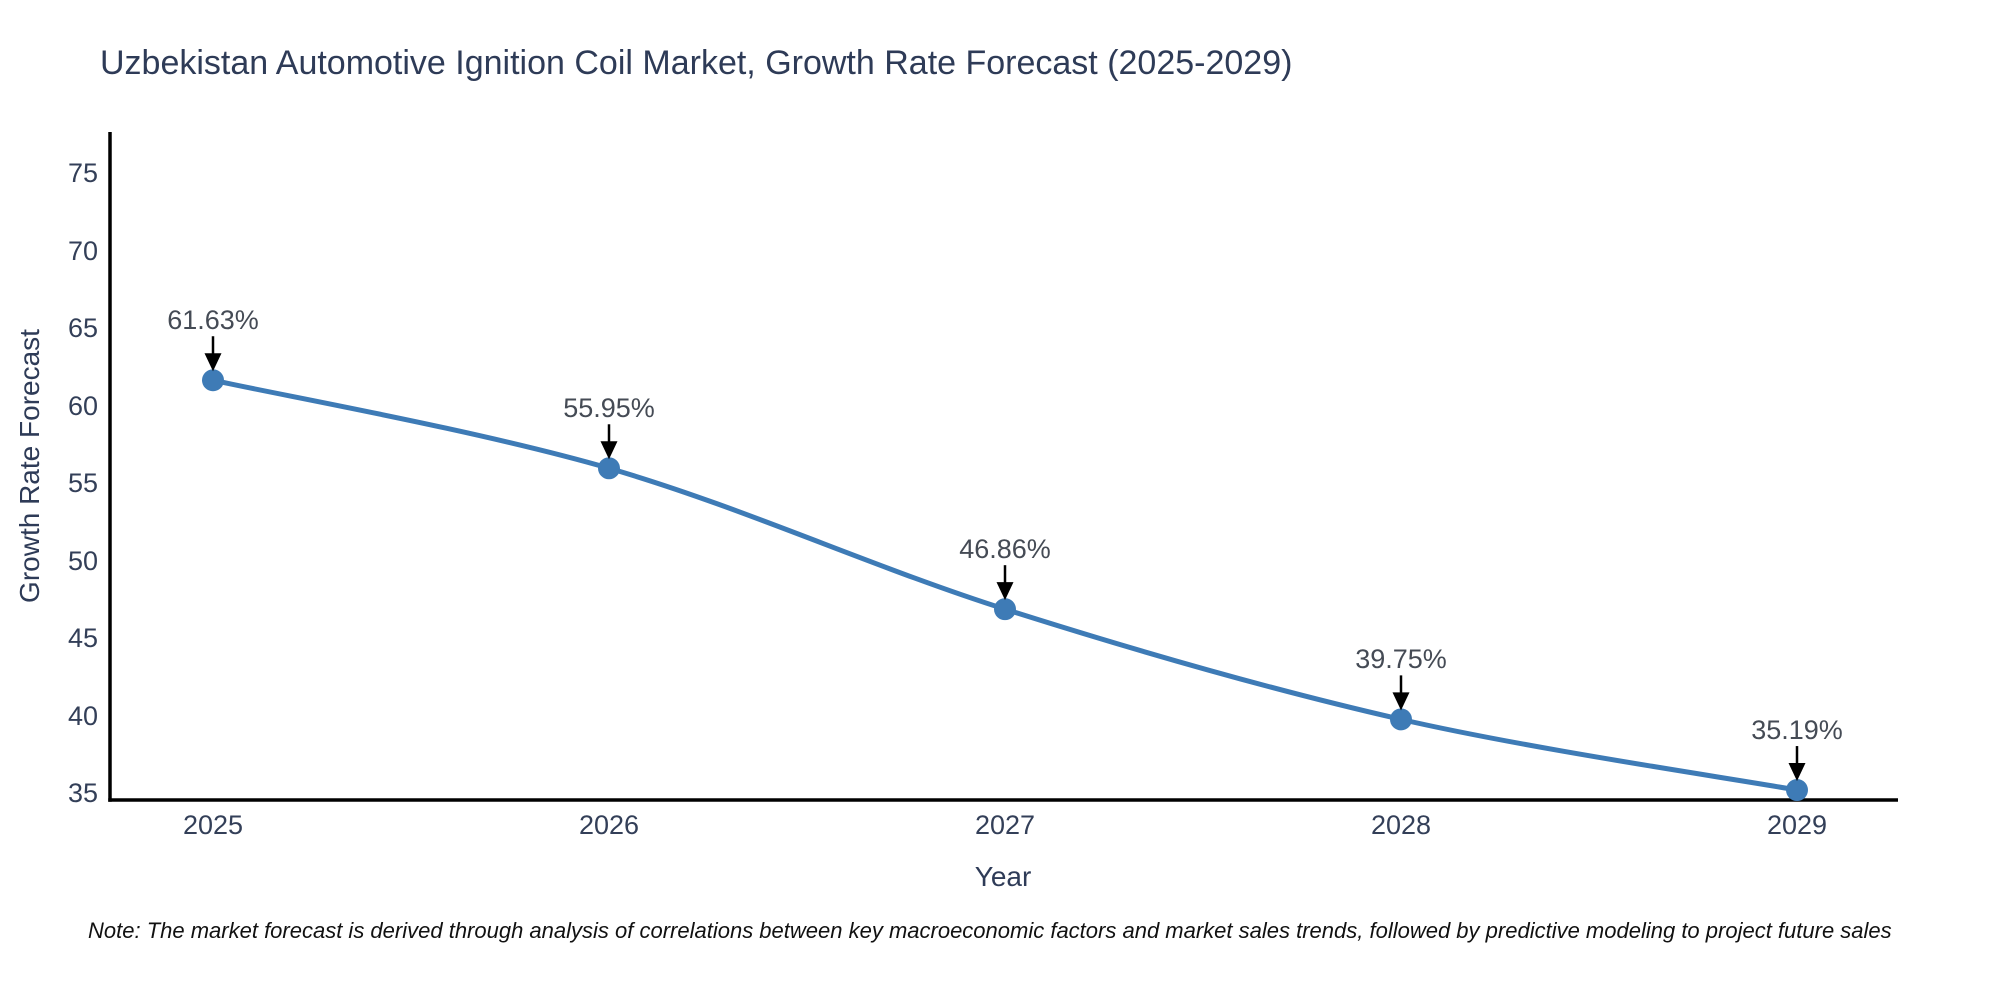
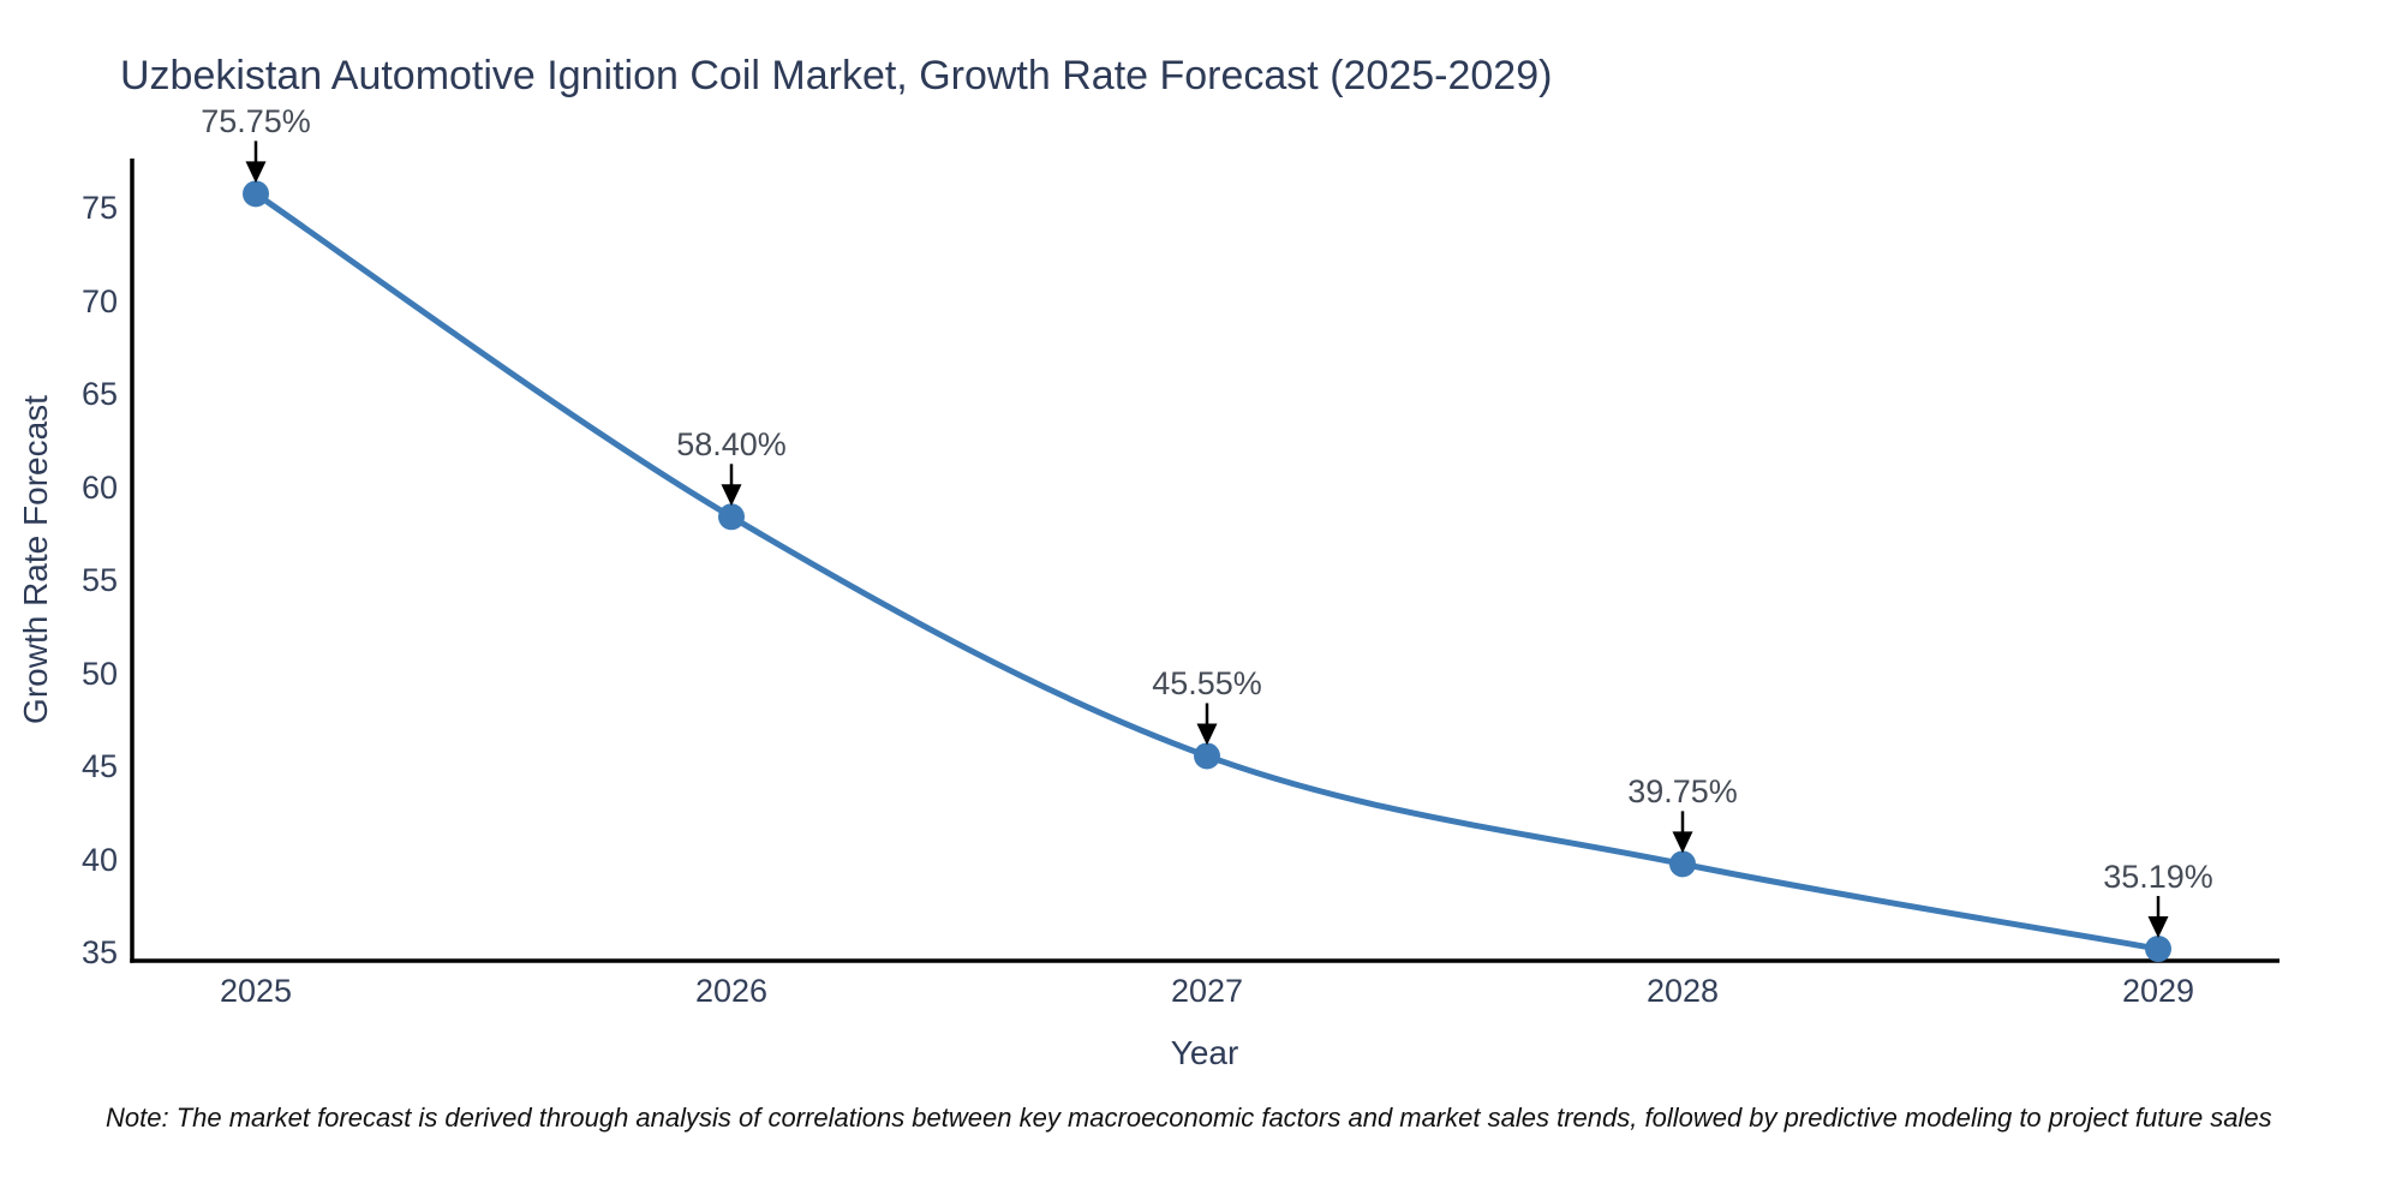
2025: 61.63% -> 75.75%
2026: 55.95% -> 58.40%
2027: 46.86% -> 45.55%
